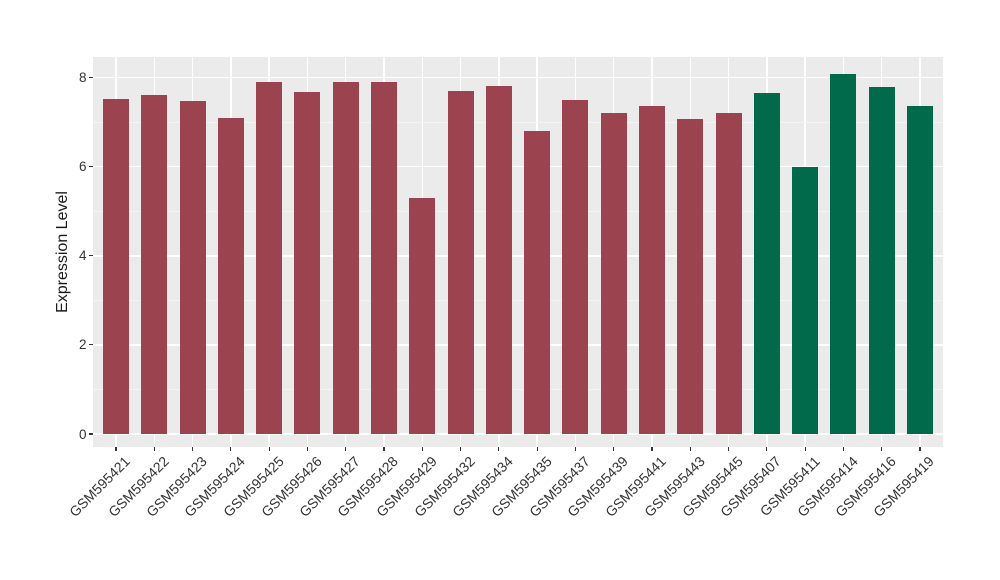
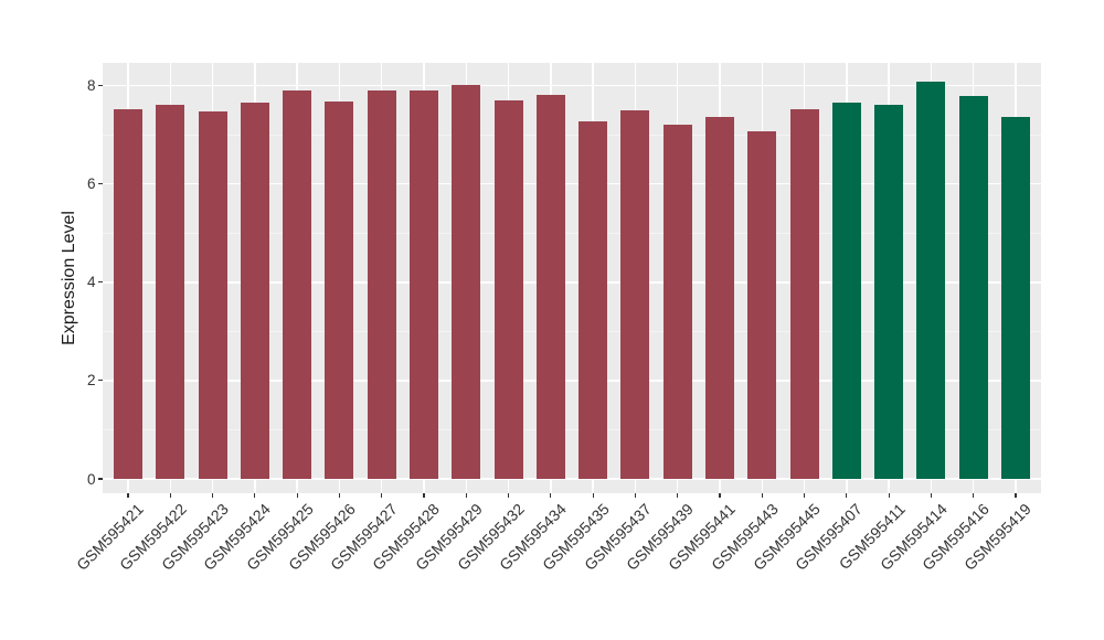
GSM595424: 7.1 -> 7.7
GSM595429: 5.3 -> 8.0
GSM595435: 6.8 -> 7.3
GSM595445: 7.2 -> 7.5
GSM595411: 6.0 -> 7.6
